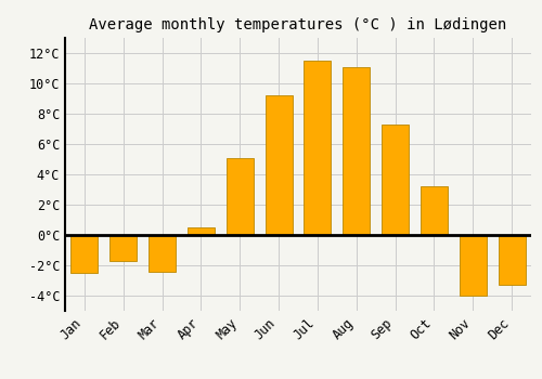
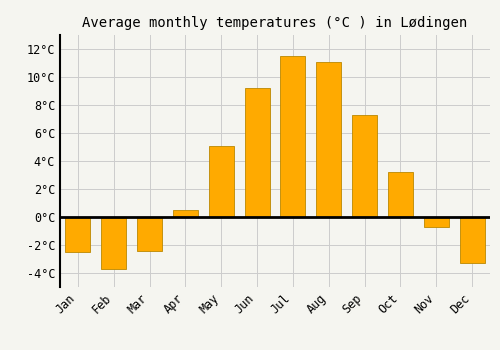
Feb: -1.7°C -> -3.7°C
Nov: -4.0°C -> -0.7°C
